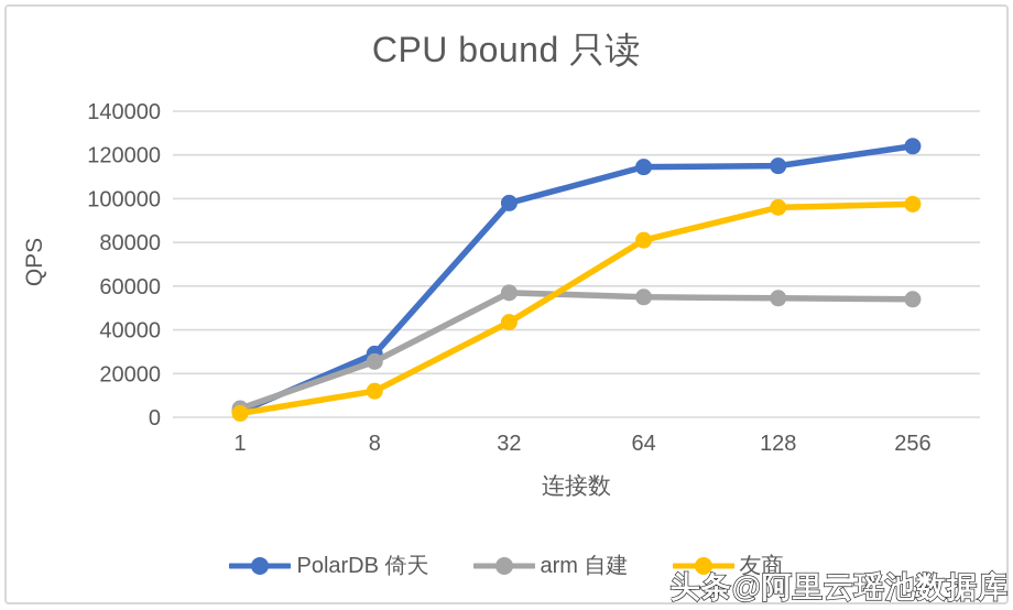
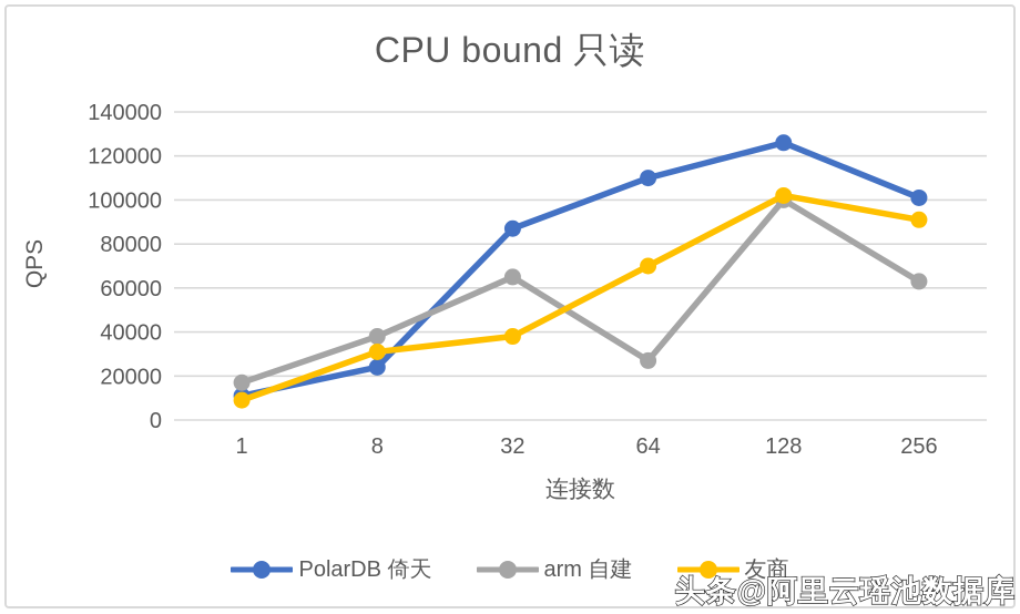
PolarDB 倚天/1: 2000 -> 11000
arm 自建/1: 4000 -> 17000
友商/1: 2000 -> 9000
PolarDB 倚天/8: 29000 -> 24000
arm 自建/8: 26000 -> 38000
友商/8: 12000 -> 31000
PolarDB 倚天/32: 98000 -> 87000
arm 自建/32: 57000 -> 65000
友商/32: 44000 -> 38000
PolarDB 倚天/64: 114000 -> 110000
arm 自建/64: 55000 -> 27000
友商/64: 81000 -> 70000
PolarDB 倚天/128: 115000 -> 126000
arm 自建/128: 54000 -> 100000
友商/128: 96000 -> 102000
PolarDB 倚天/256: 124000 -> 101000
arm 自建/256: 54000 -> 63000
友商/256: 98000 -> 91000
